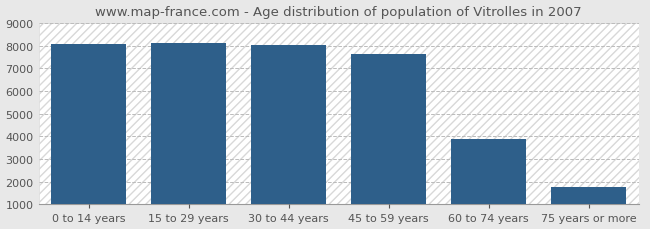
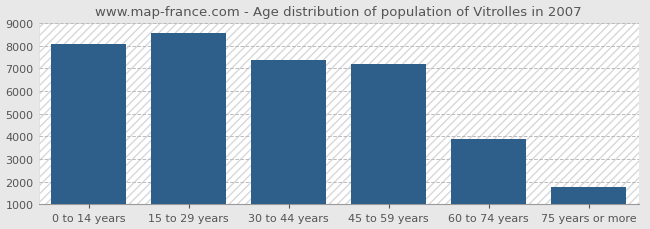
15 to 29 years: 8100 -> 8550
30 to 44 years: 8030 -> 7350
45 to 59 years: 7650 -> 7200
